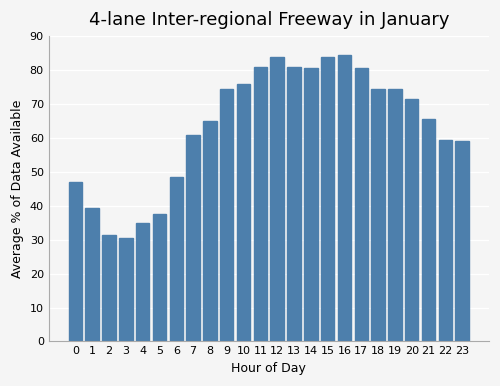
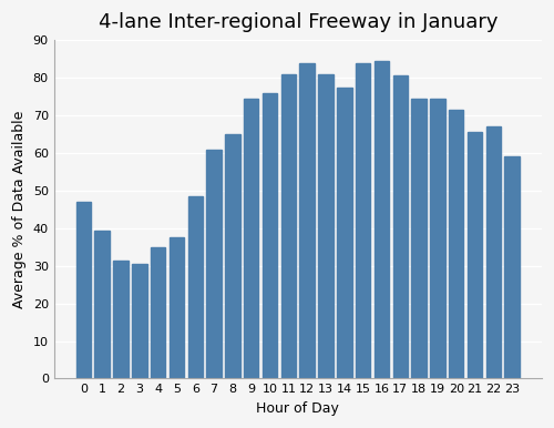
14: 80.5 -> 77.5
22: 59.5 -> 67.0
